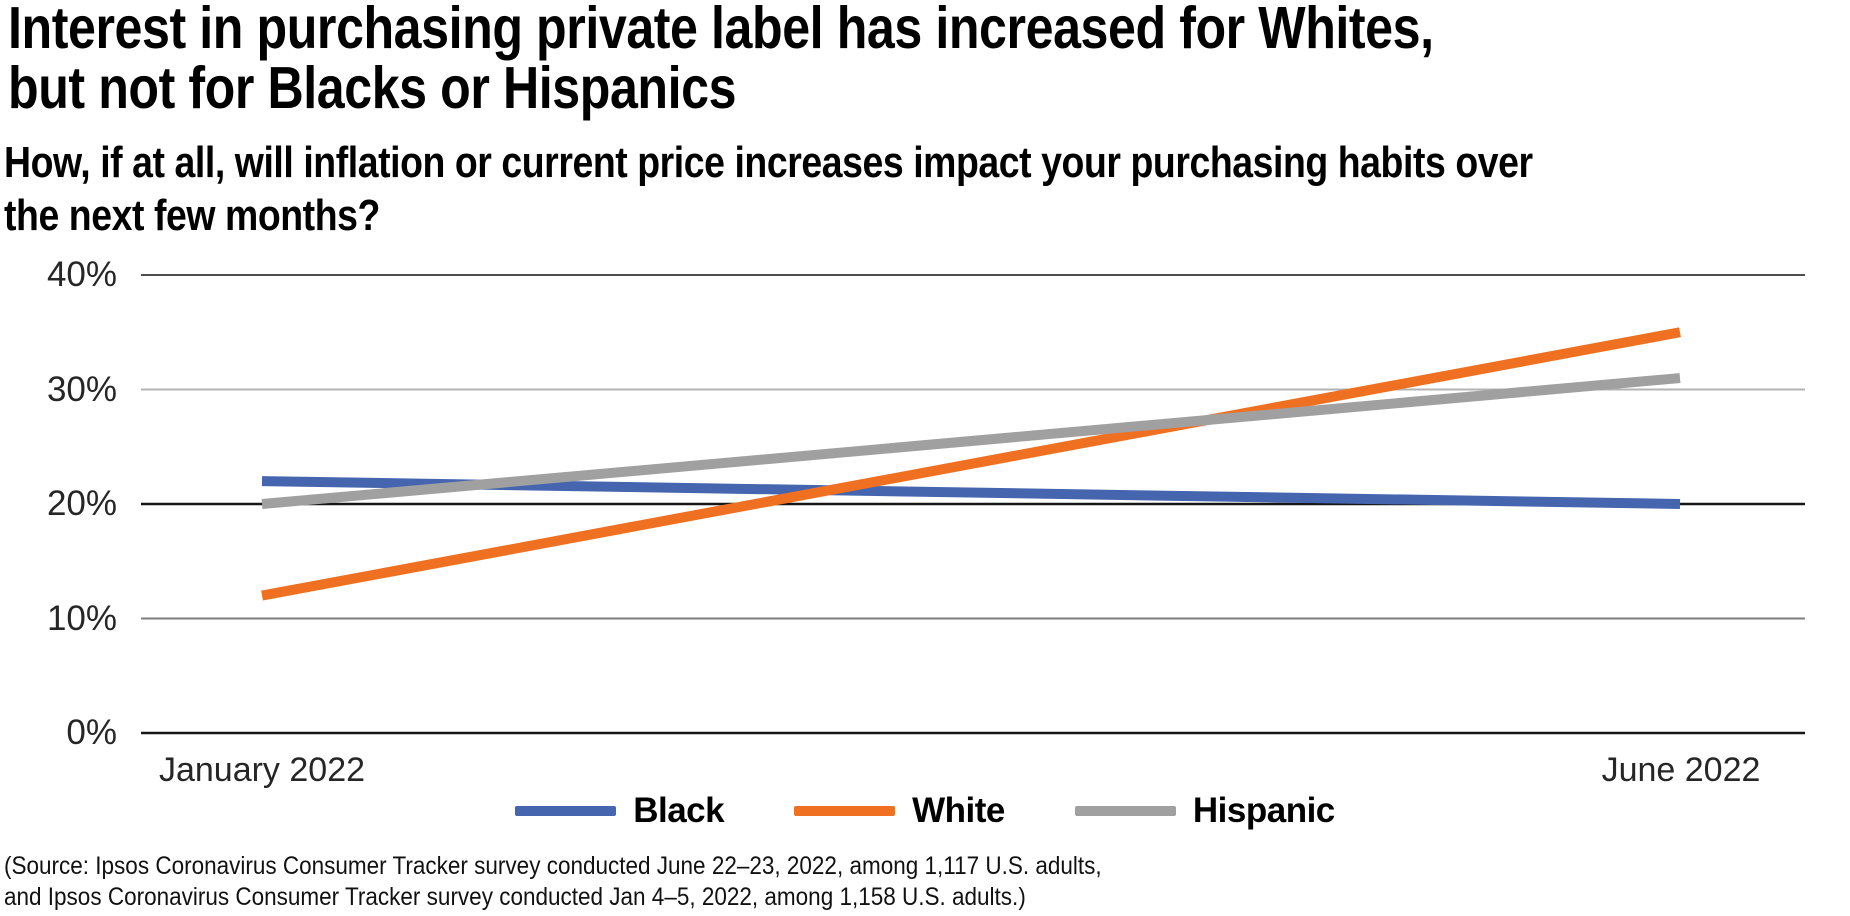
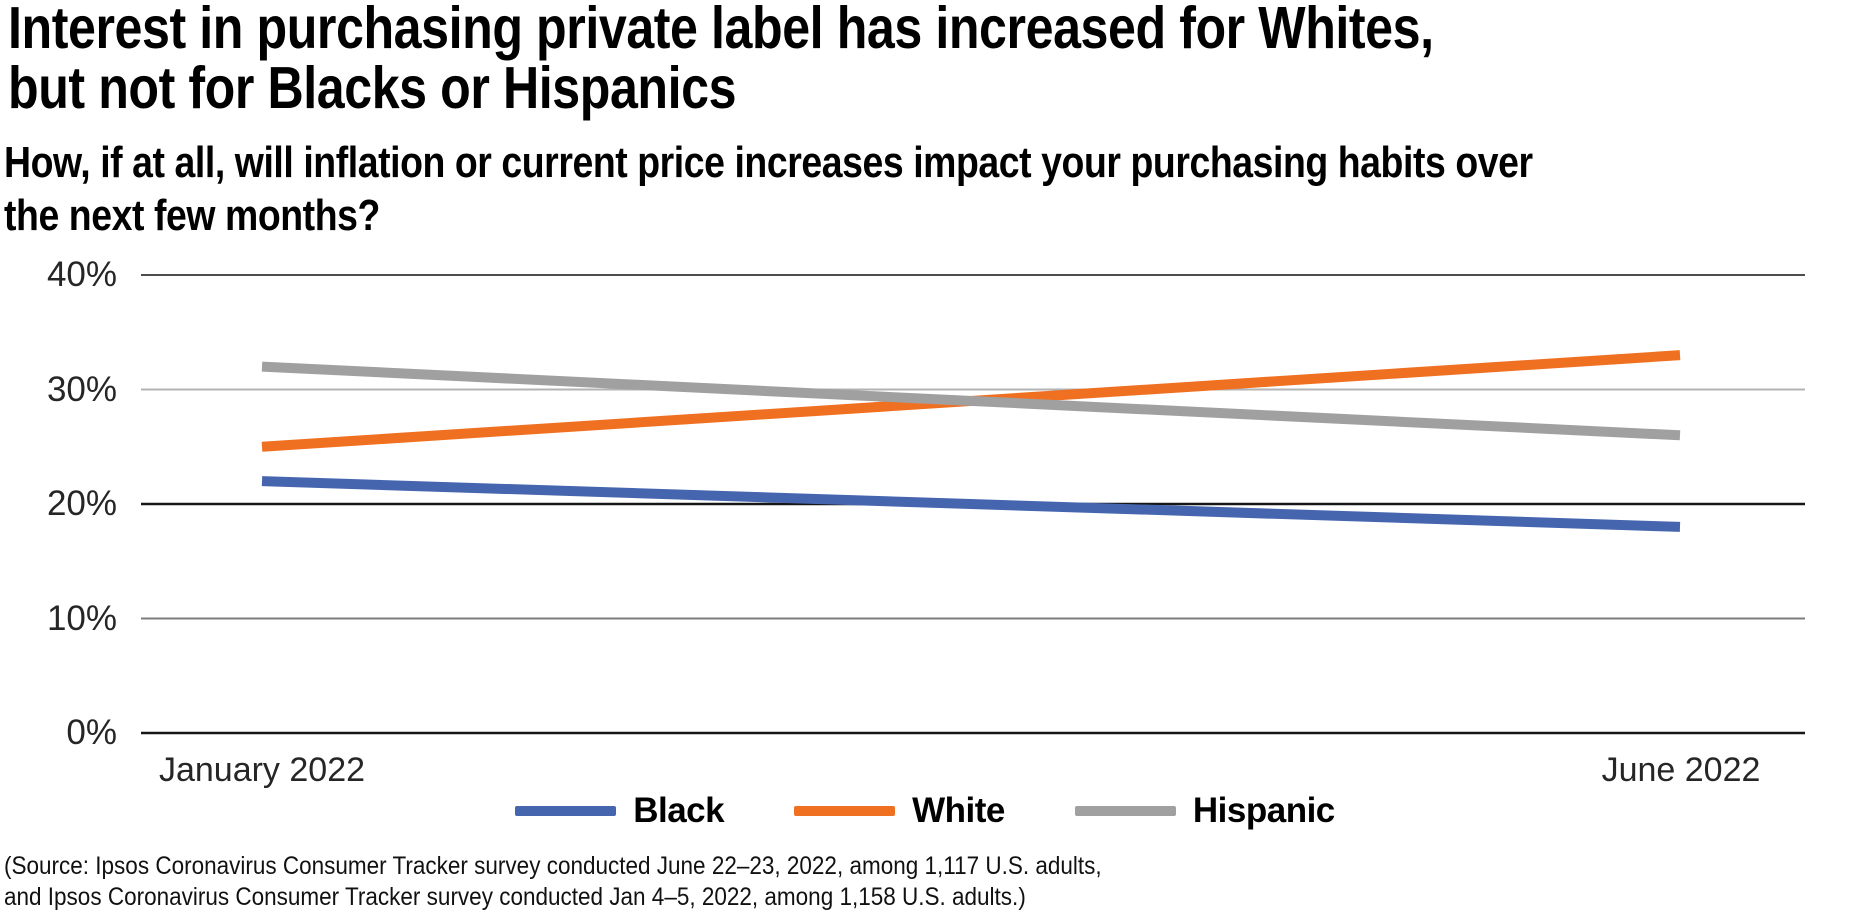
White/January 2022: 12% -> 25%
Hispanic/January 2022: 20% -> 32%
Black/June 2022: 20% -> 18%
White/June 2022: 35% -> 33%
Hispanic/June 2022: 31% -> 26%
